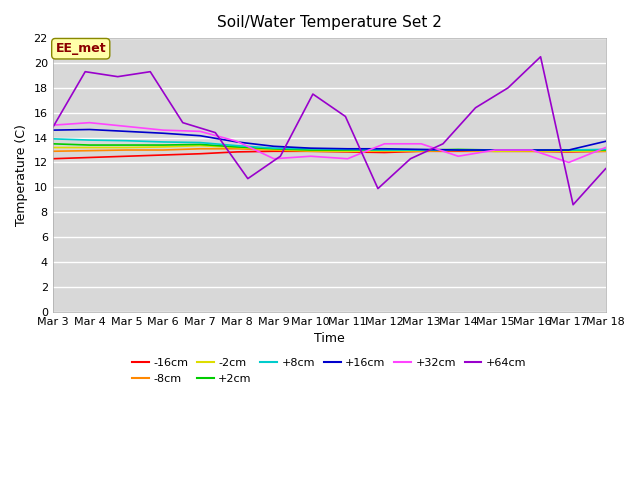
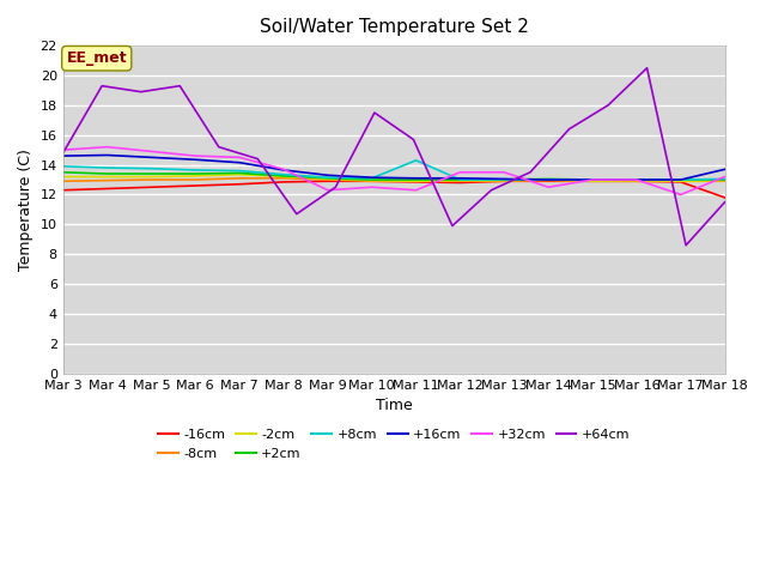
+8cm/Mar 11: 13.1 -> 14.3
-16cm/Mar 18: 12.9 -> 11.8
